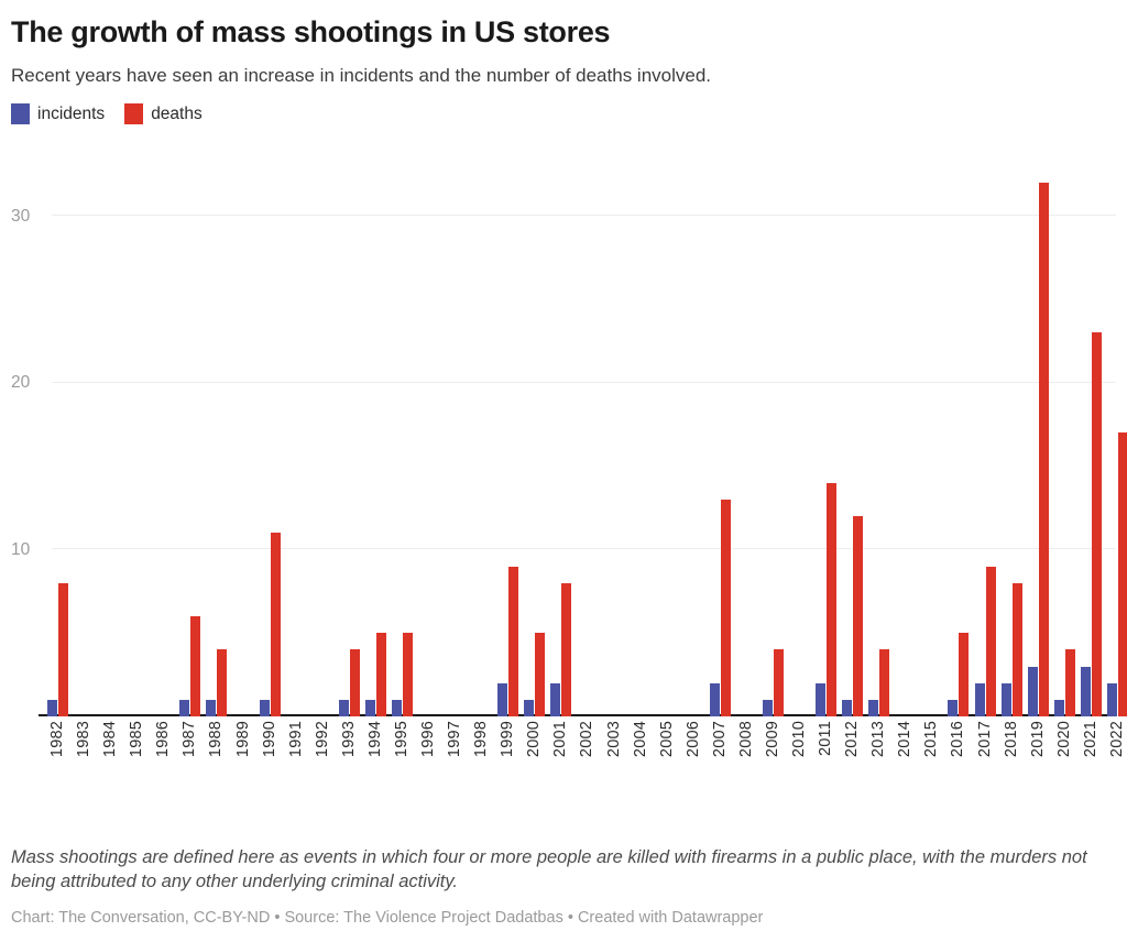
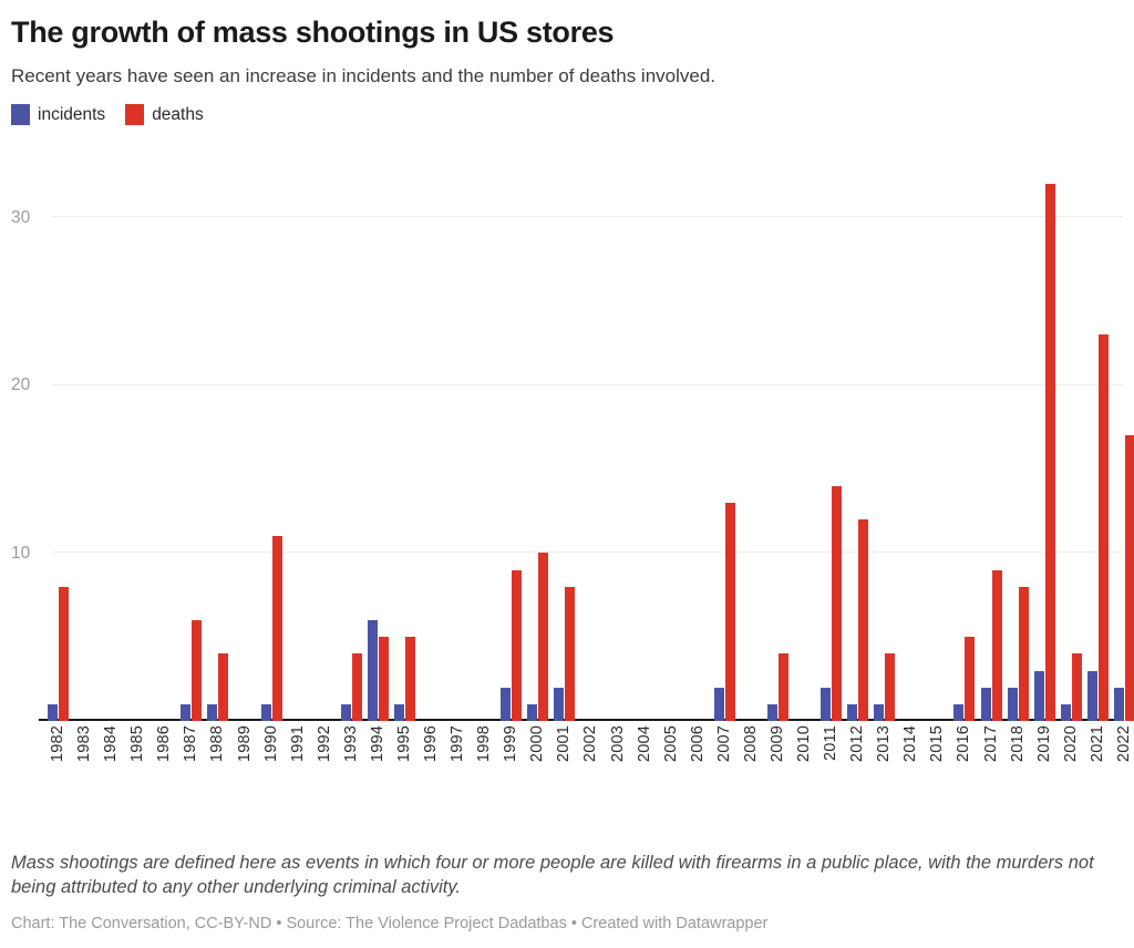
incidents/1994: 1 -> 6
deaths/2000: 5 -> 10
